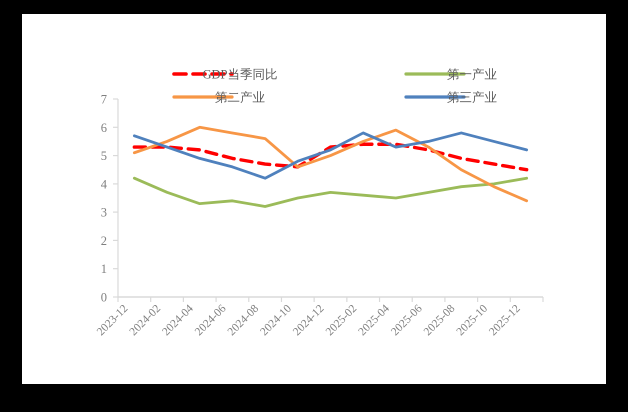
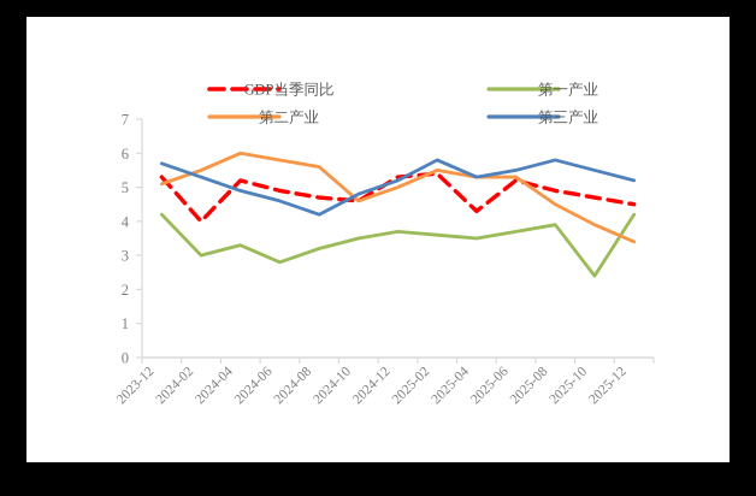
GDP当季同比/2024-02: 5.3 -> 4.0
第一产业/2024-02: 3.7 -> 3.0
第一产业/2024-06: 3.4 -> 2.8
GDP当季同比/2025-04: 5.4 -> 4.3
第二产业/2025-04: 5.9 -> 5.3
第一产业/2025-10: 4.0 -> 2.4
